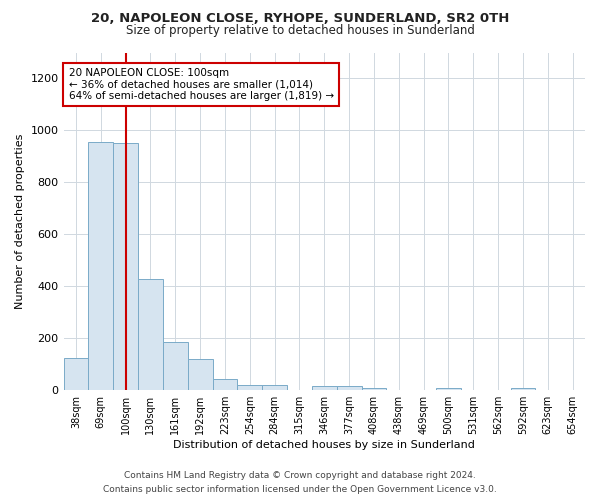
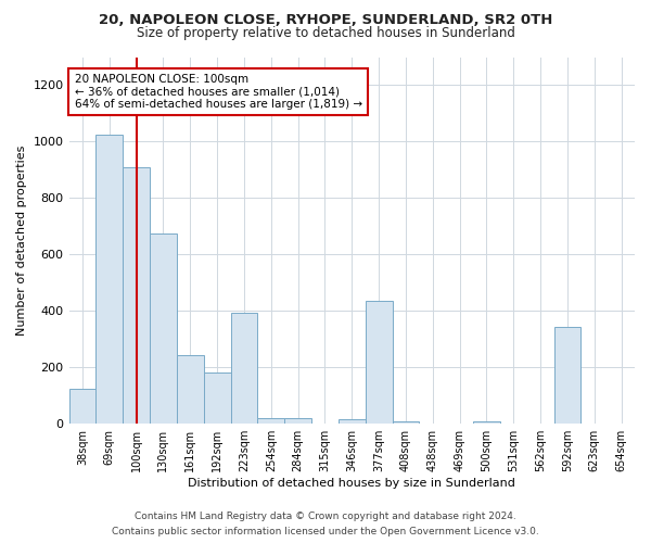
69sqm: 955 -> 1025
100sqm: 950 -> 910
130sqm: 430 -> 675
161sqm: 185 -> 245
192sqm: 120 -> 180
223sqm: 45 -> 395
377sqm: 15 -> 435
592sqm: 10 -> 345
